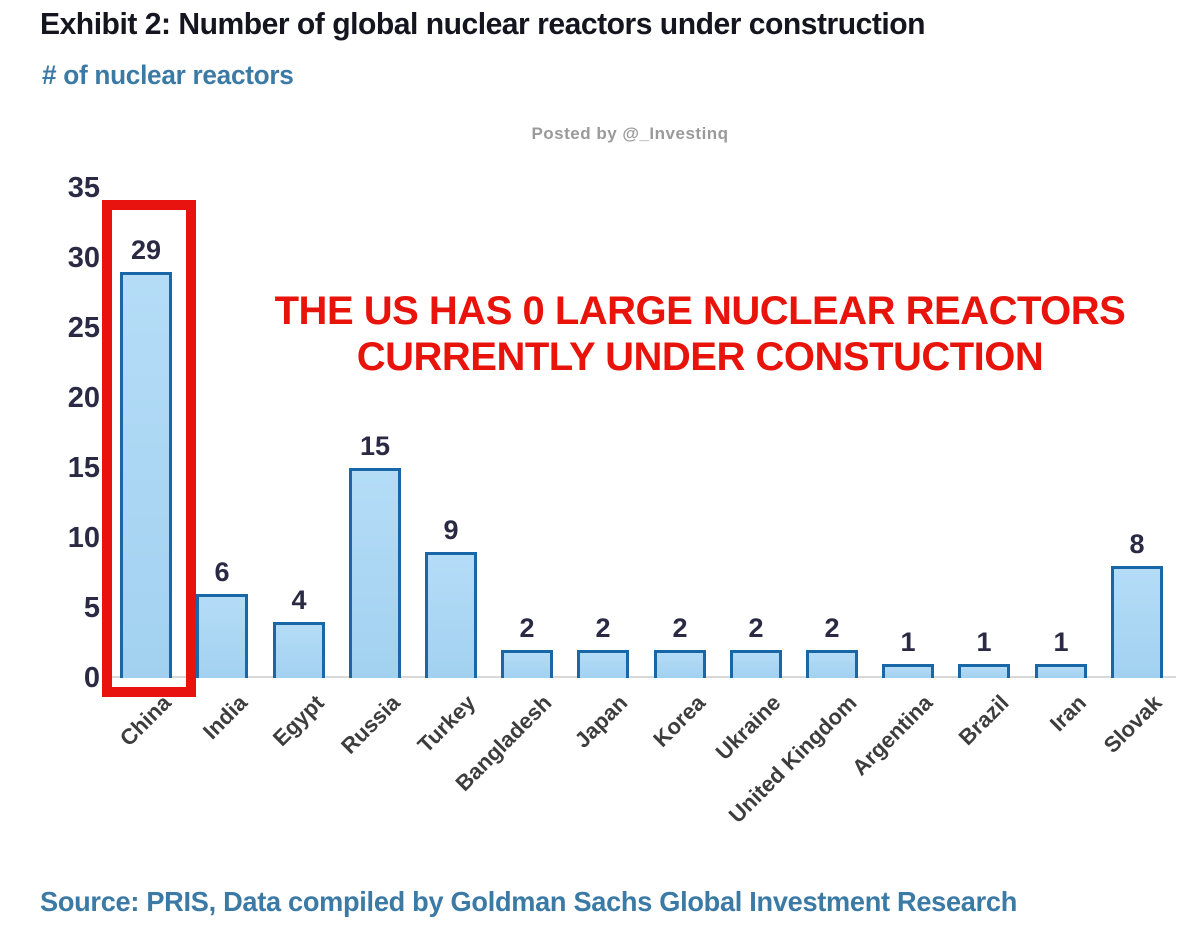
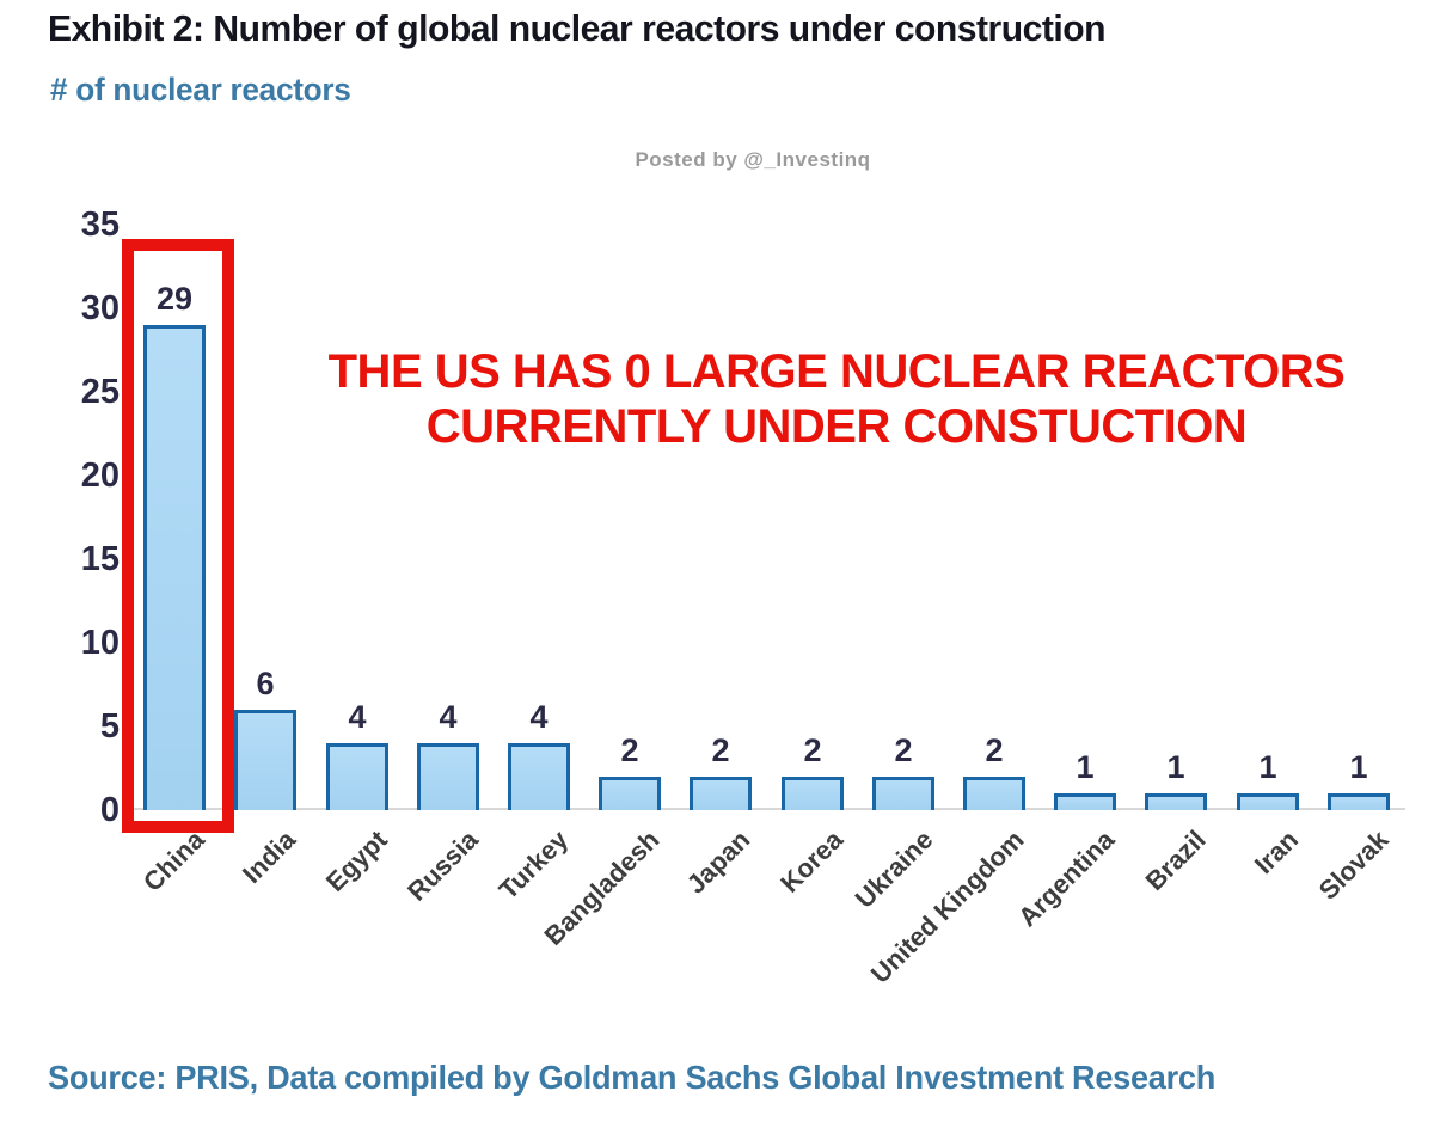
Russia: 15 -> 4
Turkey: 9 -> 4
Slovak: 8 -> 1
